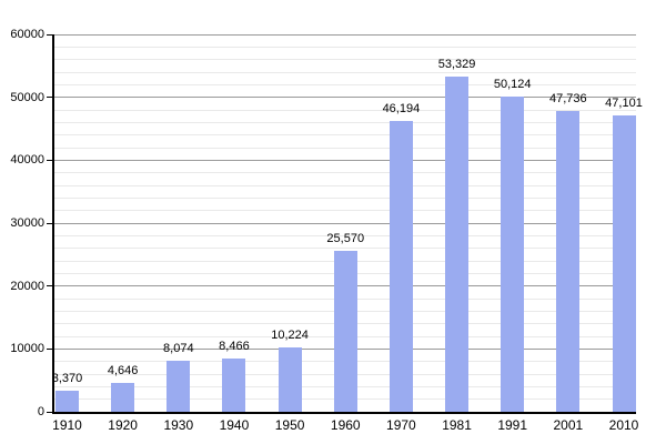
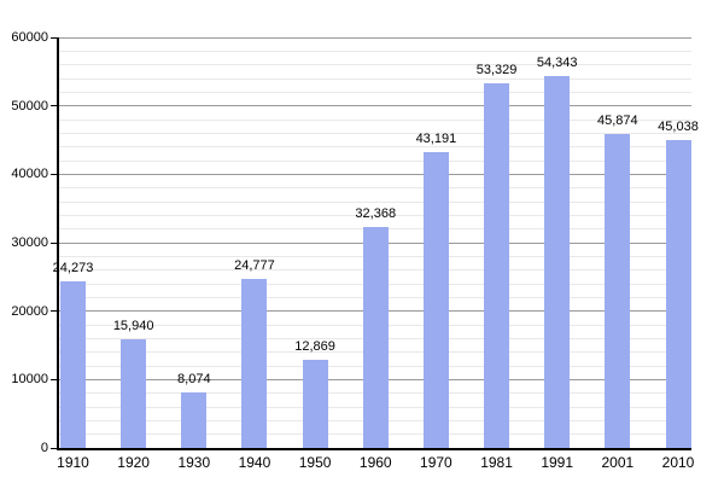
1910: 3,370 -> 24,273
1920: 4,646 -> 15,940
1940: 8,466 -> 24,777
1950: 10,224 -> 12,869
1960: 25,570 -> 32,368
1970: 46,194 -> 43,191
1991: 50,124 -> 54,343
2001: 47,736 -> 45,874
2010: 47,101 -> 45,038
